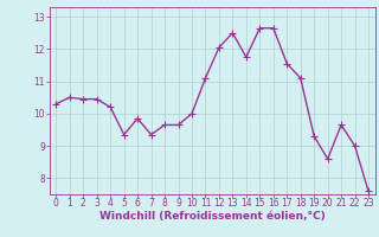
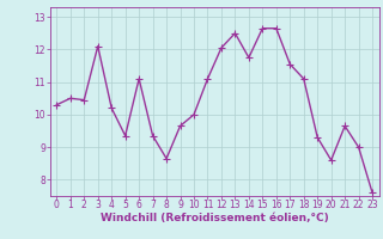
3: 10.45 -> 12.10
6: 9.85 -> 11.10
8: 9.65 -> 8.65
